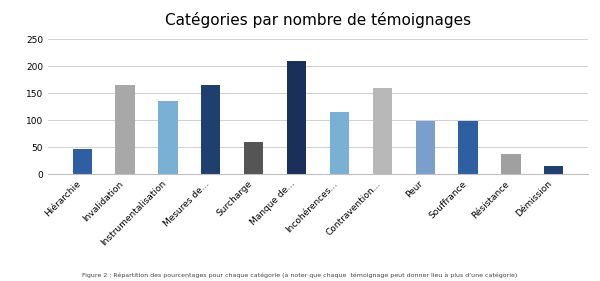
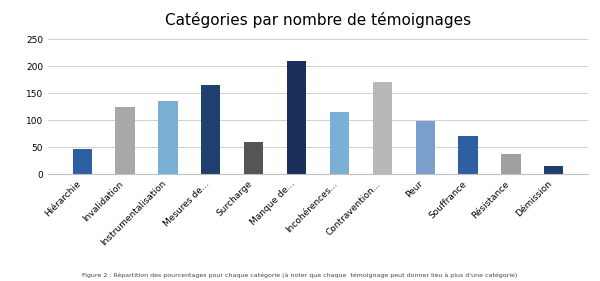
Invalidation: 166 -> 125
Contravention...: 160 -> 170
Souffrance: 98 -> 70
